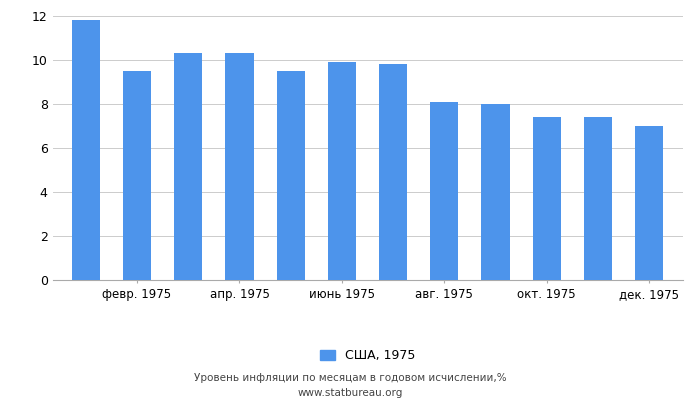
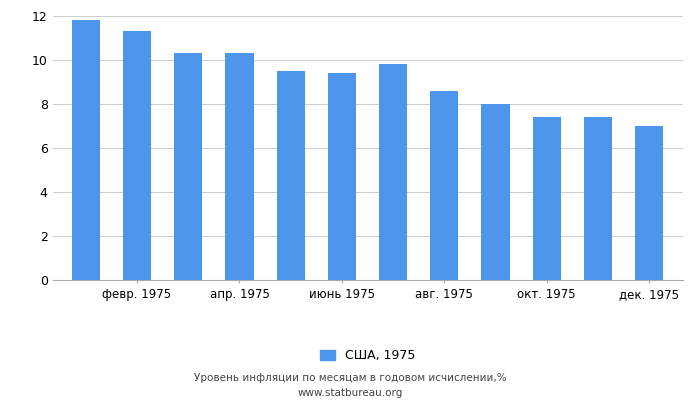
февр. 1975: 9.5 -> 11.3
июнь 1975: 9.9 -> 9.4
авг. 1975: 8.1 -> 8.6
